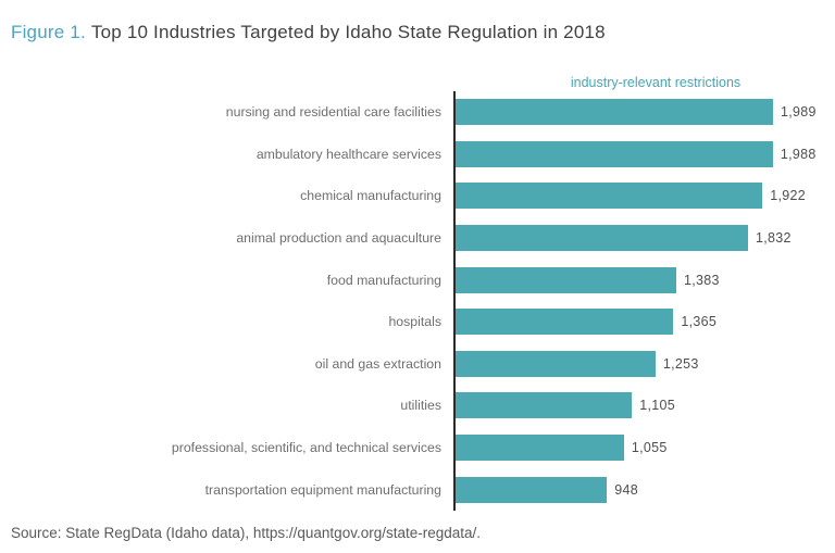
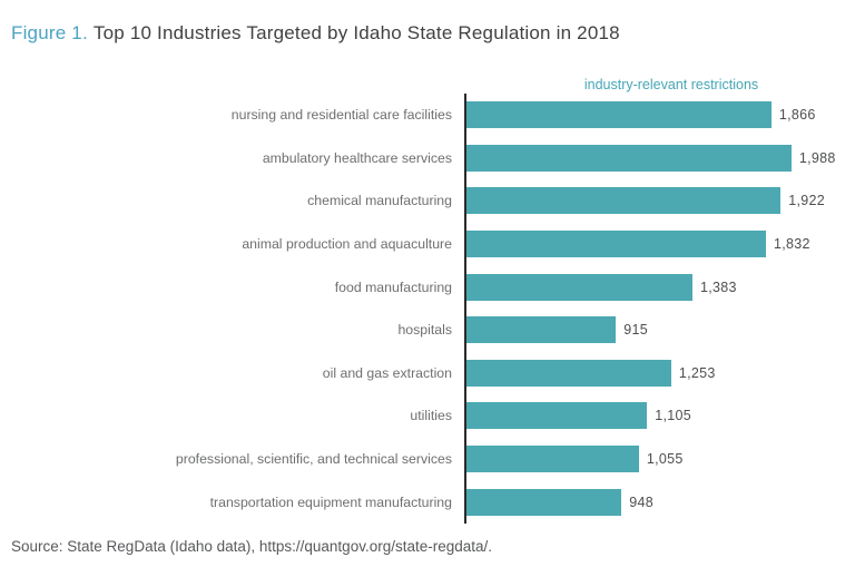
nursing and residential care facilities: 1,989 -> 1,866
hospitals: 1,365 -> 915
